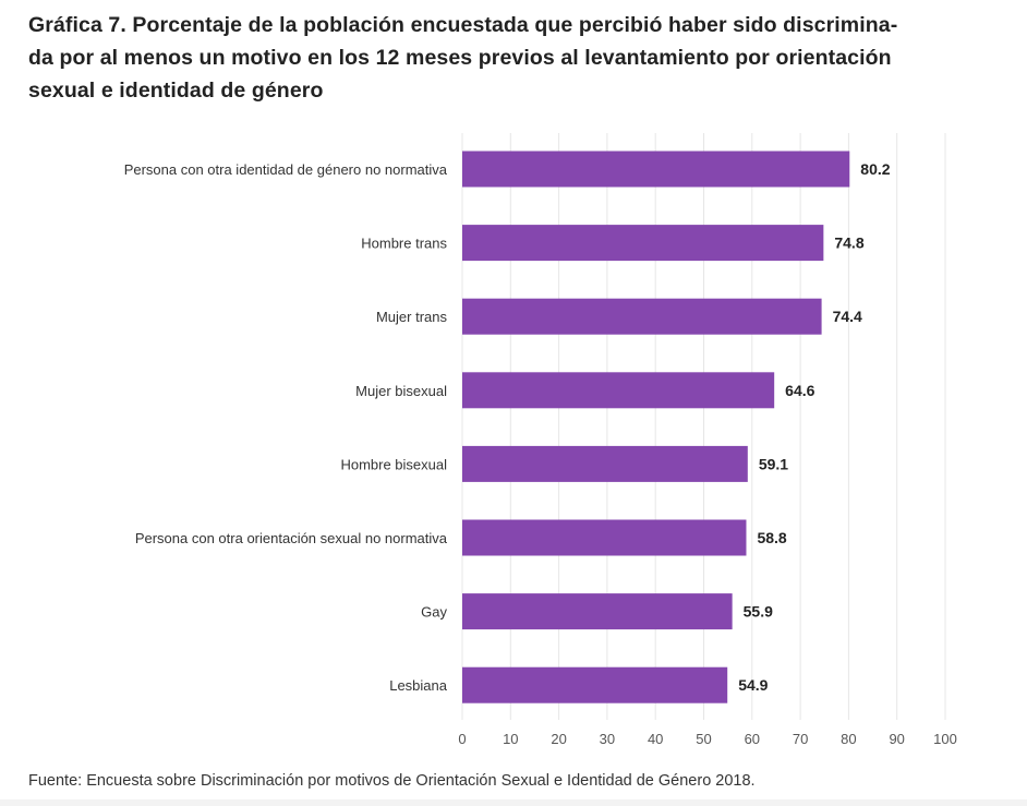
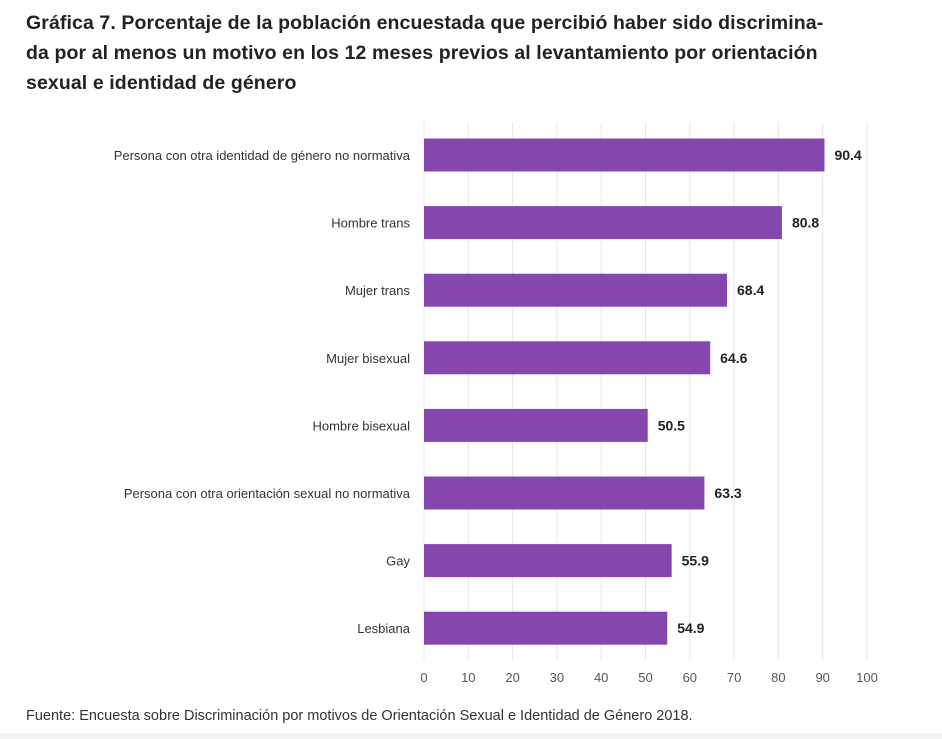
Persona con otra identidad de género no normativa: 80.2 -> 90.4
Hombre trans: 74.8 -> 80.8
Mujer trans: 74.4 -> 68.4
Hombre bisexual: 59.1 -> 50.5
Persona con otra orientación sexual no normativa: 58.8 -> 63.3
